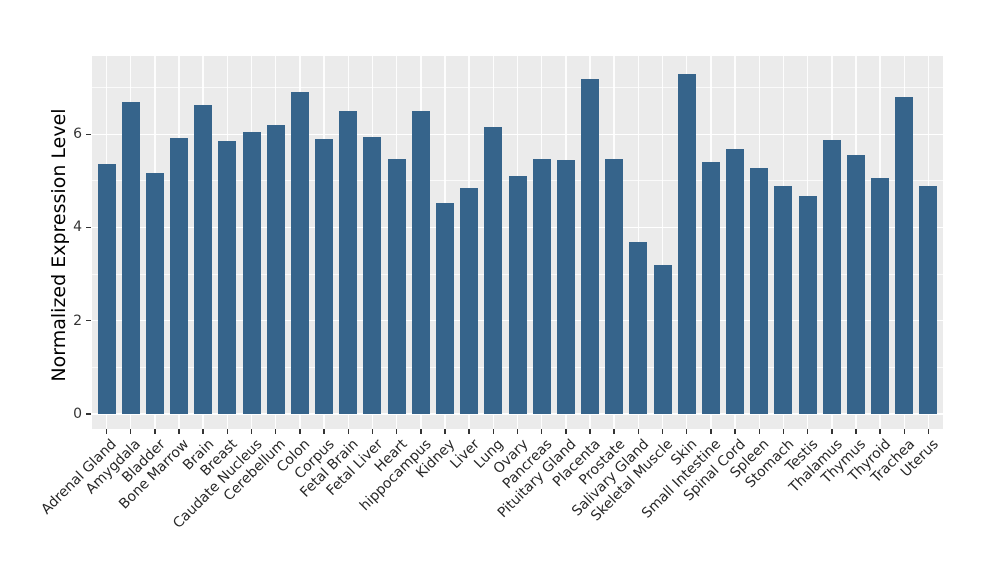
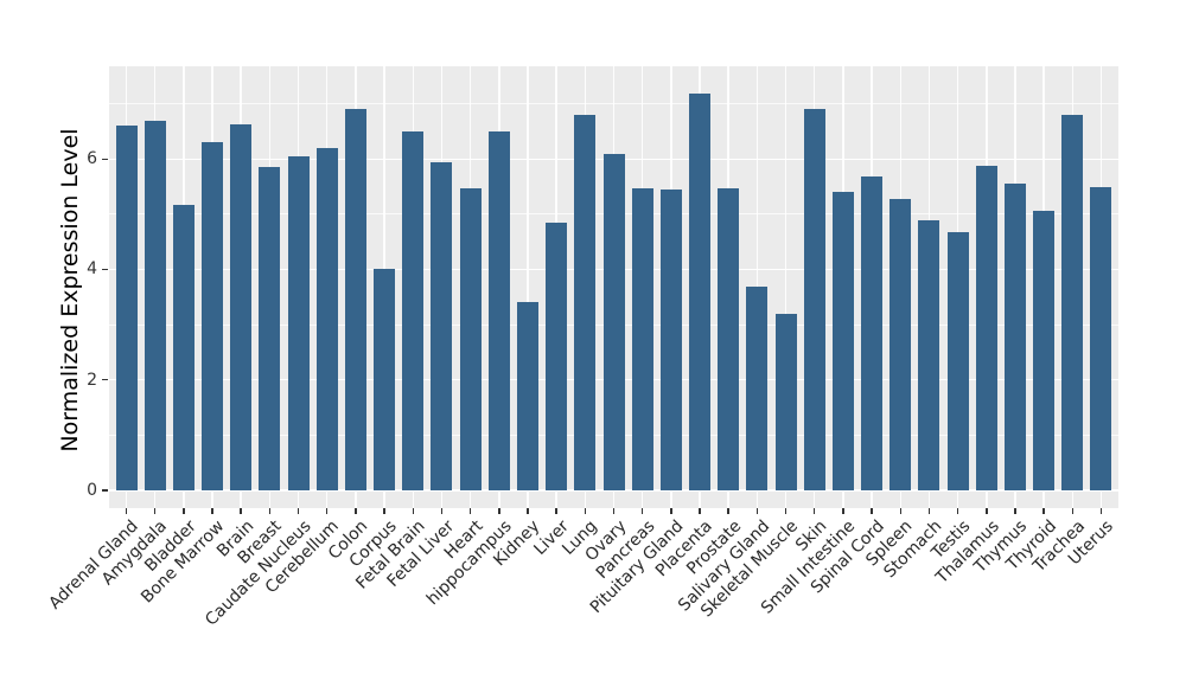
Adrenal Gland: 5.4 -> 6.6
Bone Marrow: 5.9 -> 6.3
Corpus: 5.9 -> 4.0
Kidney: 4.5 -> 3.4
Lung: 6.2 -> 6.8
Ovary: 5.1 -> 6.1
Skin: 7.3 -> 6.9
Uterus: 4.9 -> 5.5
